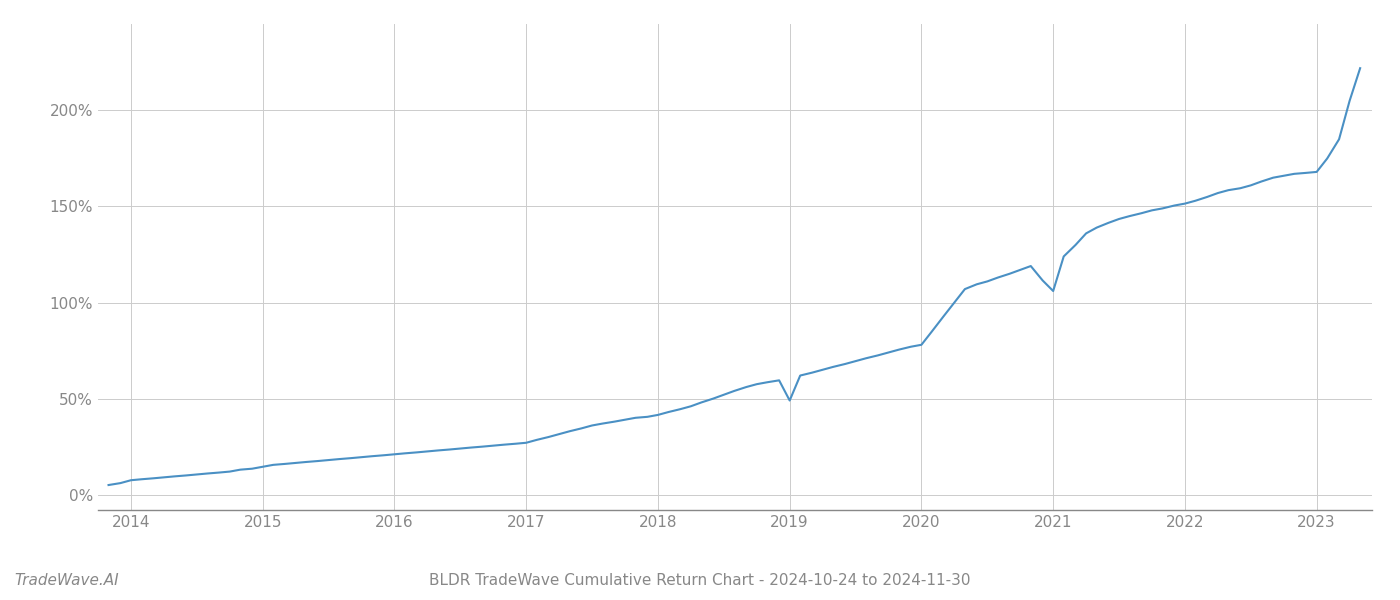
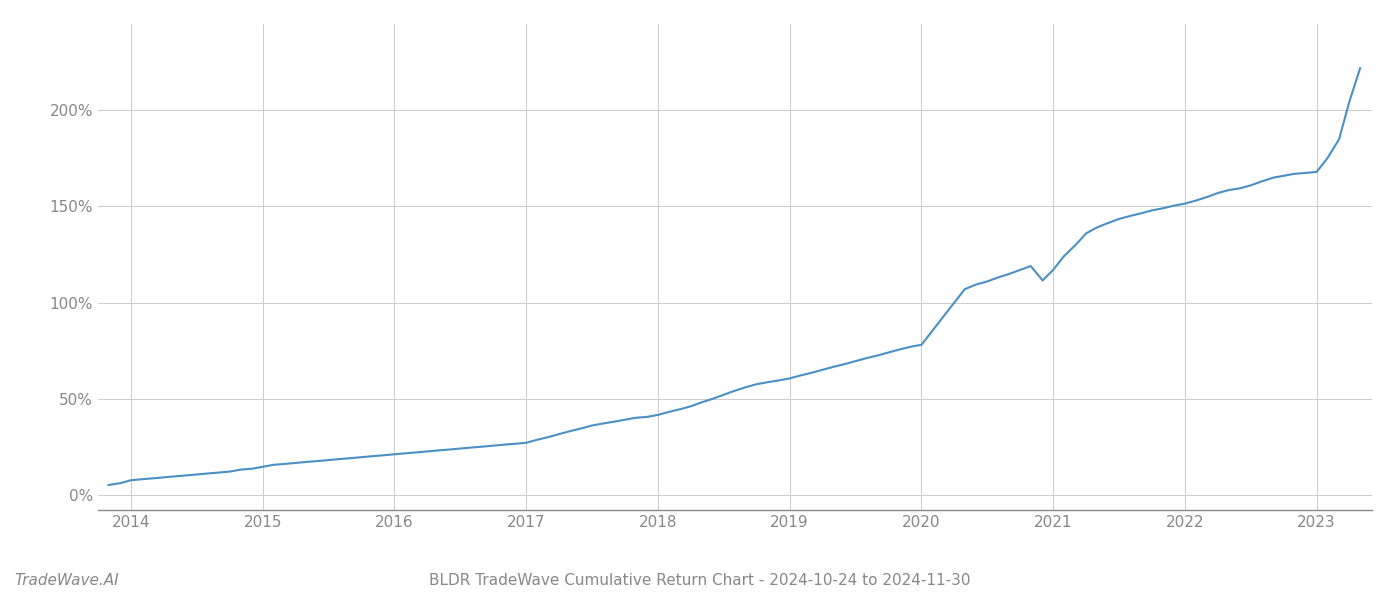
2019: 49% -> 60%
2021: 106% -> 117%
